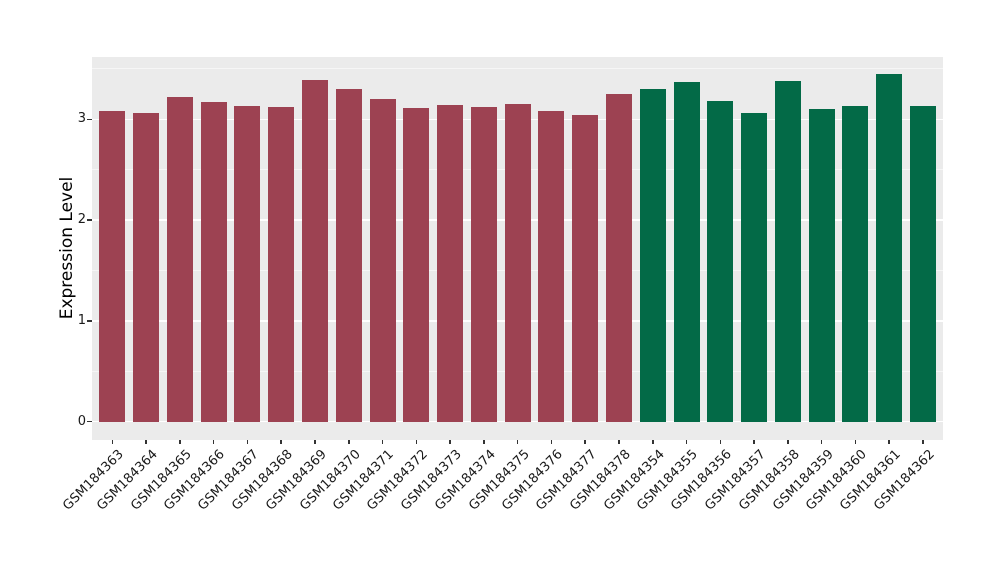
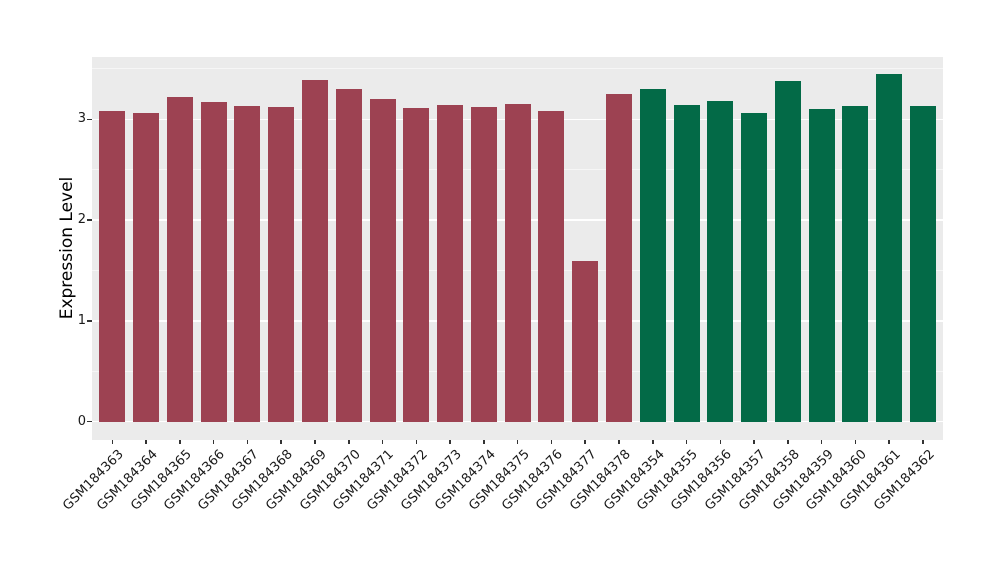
GSM184377: 3.04 -> 1.59
GSM184355: 3.37 -> 3.14
